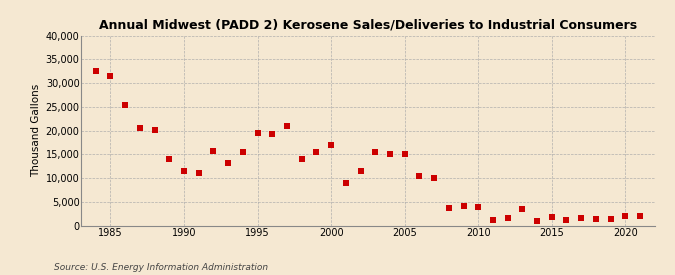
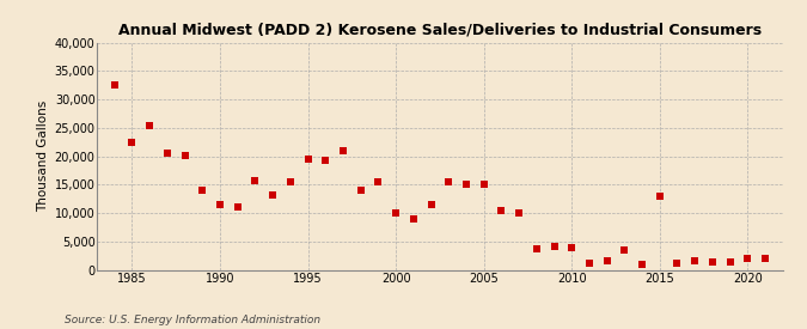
1985: 31,500 -> 22,500
2000: 17,000 -> 10,000
2015: 1,800 -> 13,000
